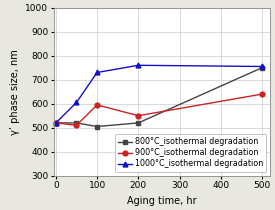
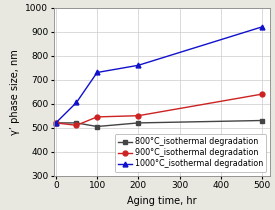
900°C_isothermal degradation/100: 595 -> 545
800°C_isothermal degradation/500: 750 -> 530
1000°C_isothermal degradation/500: 755 -> 920
